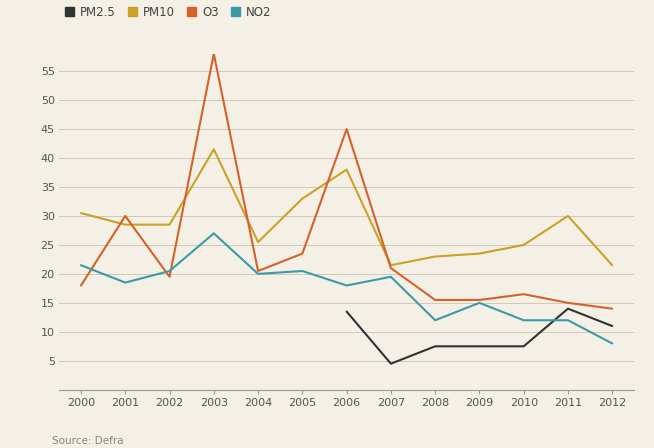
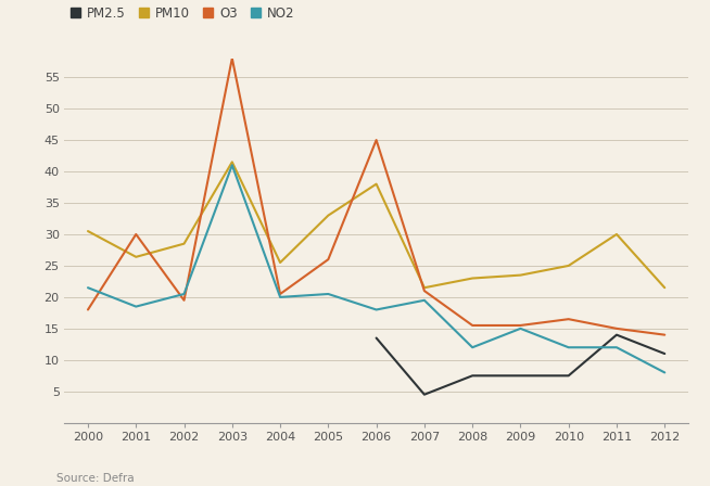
PM10/2001: 28.5 -> 26.4
NO2/2003: 27.0 -> 41.0
O3/2005: 23.5 -> 26.0
